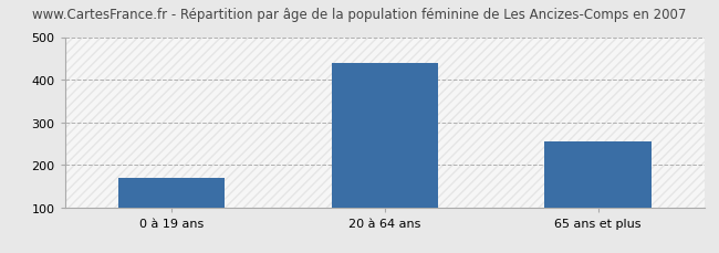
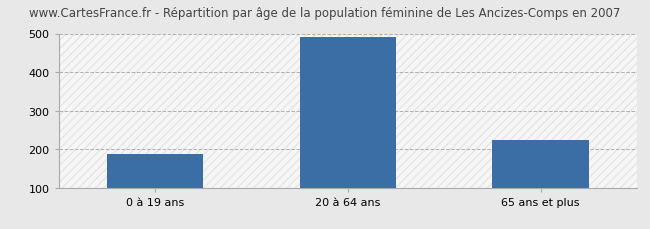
0 à 19 ans: 170 -> 188
20 à 64 ans: 440 -> 491
65 ans et plus: 255 -> 224
